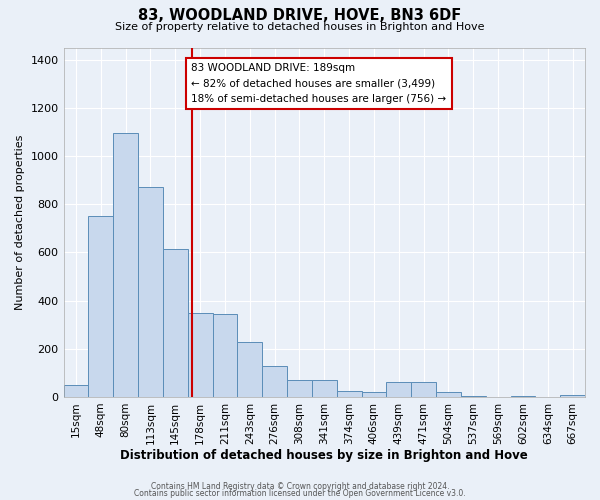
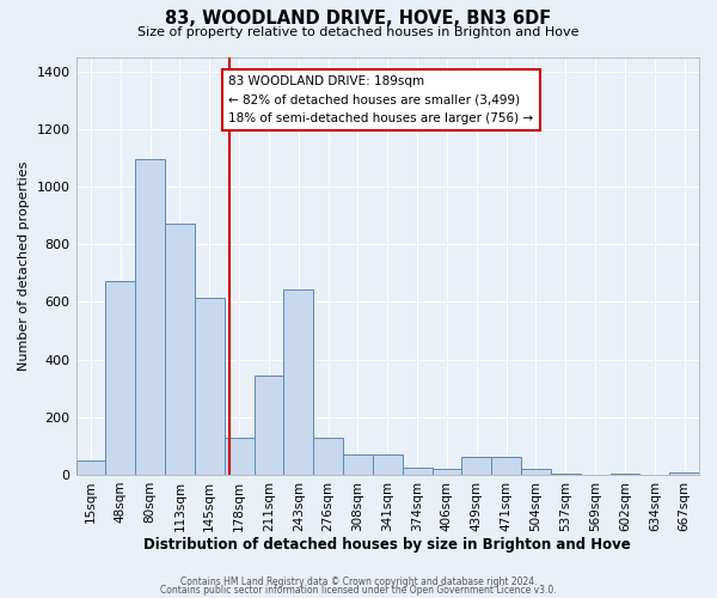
48sqm: 750 -> 670
178sqm: 350 -> 130
243sqm: 230 -> 645
